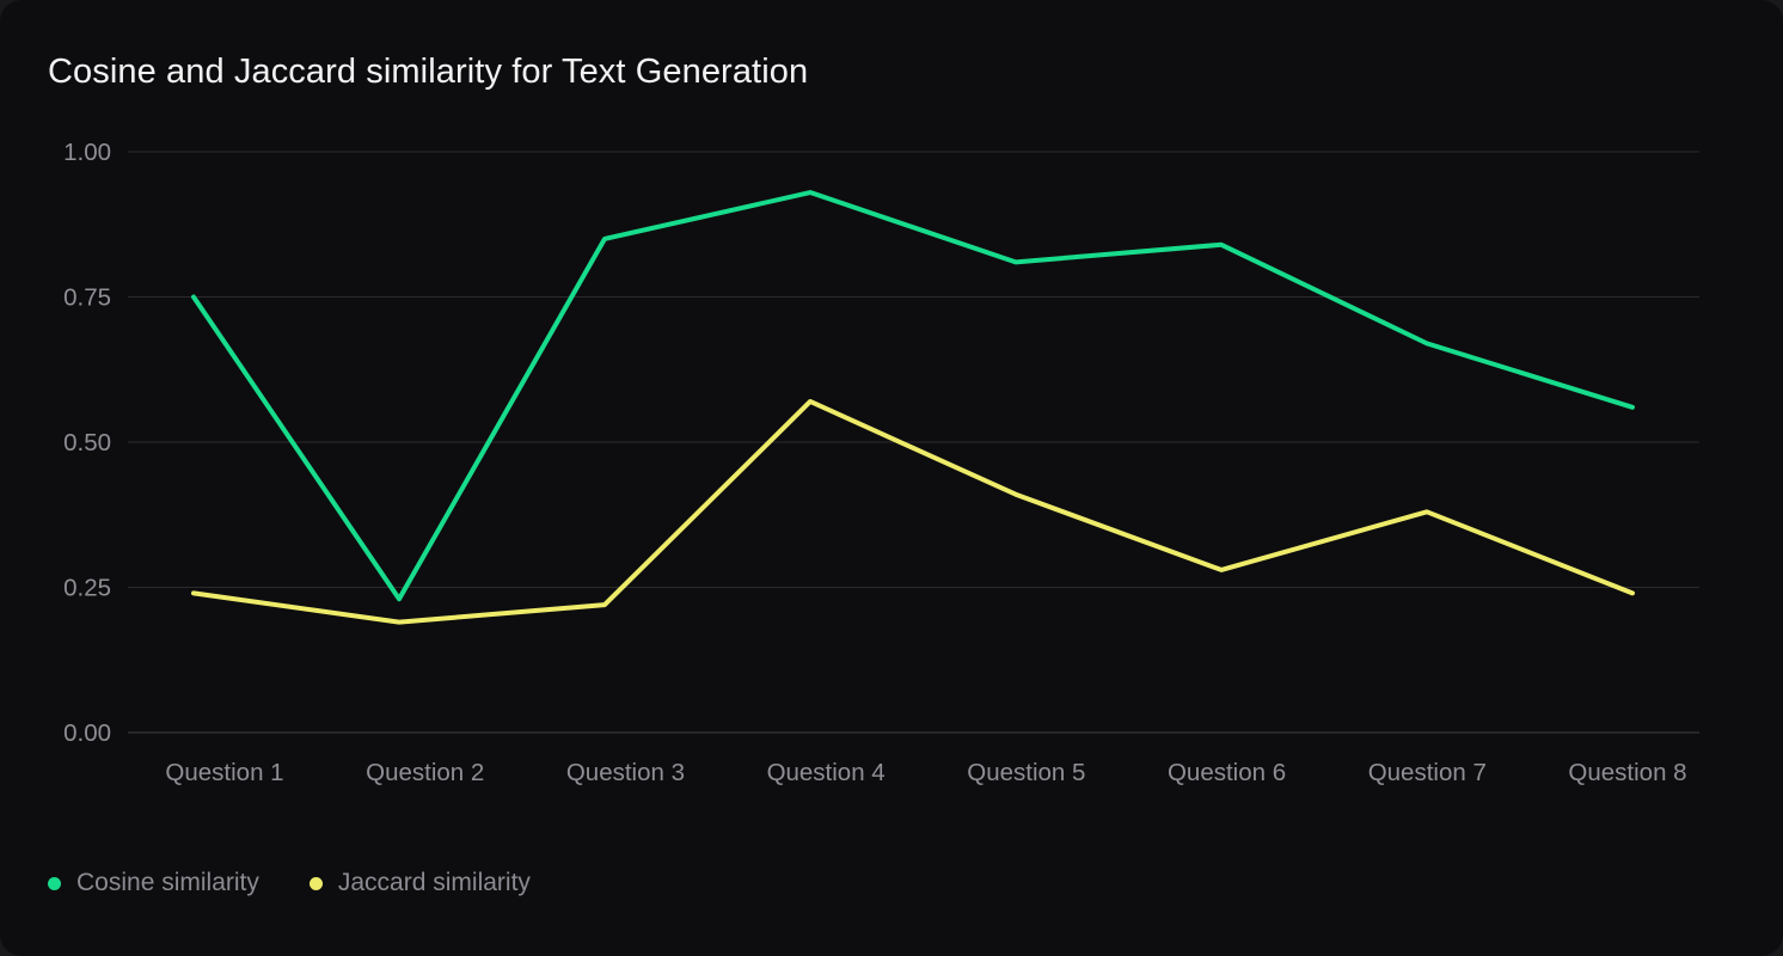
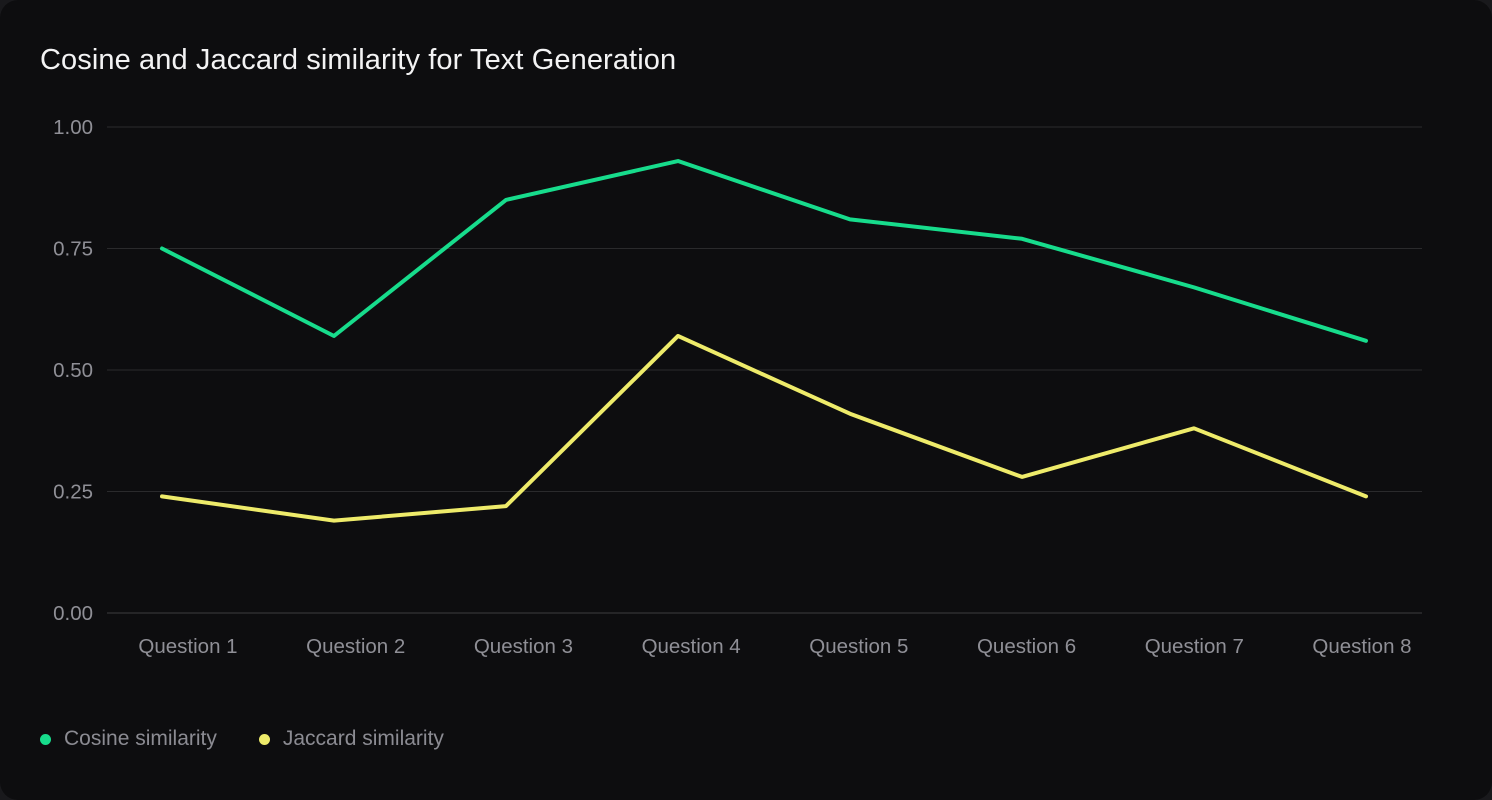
Cosine similarity/Question 2: 0.23 -> 0.57
Cosine similarity/Question 6: 0.84 -> 0.77
